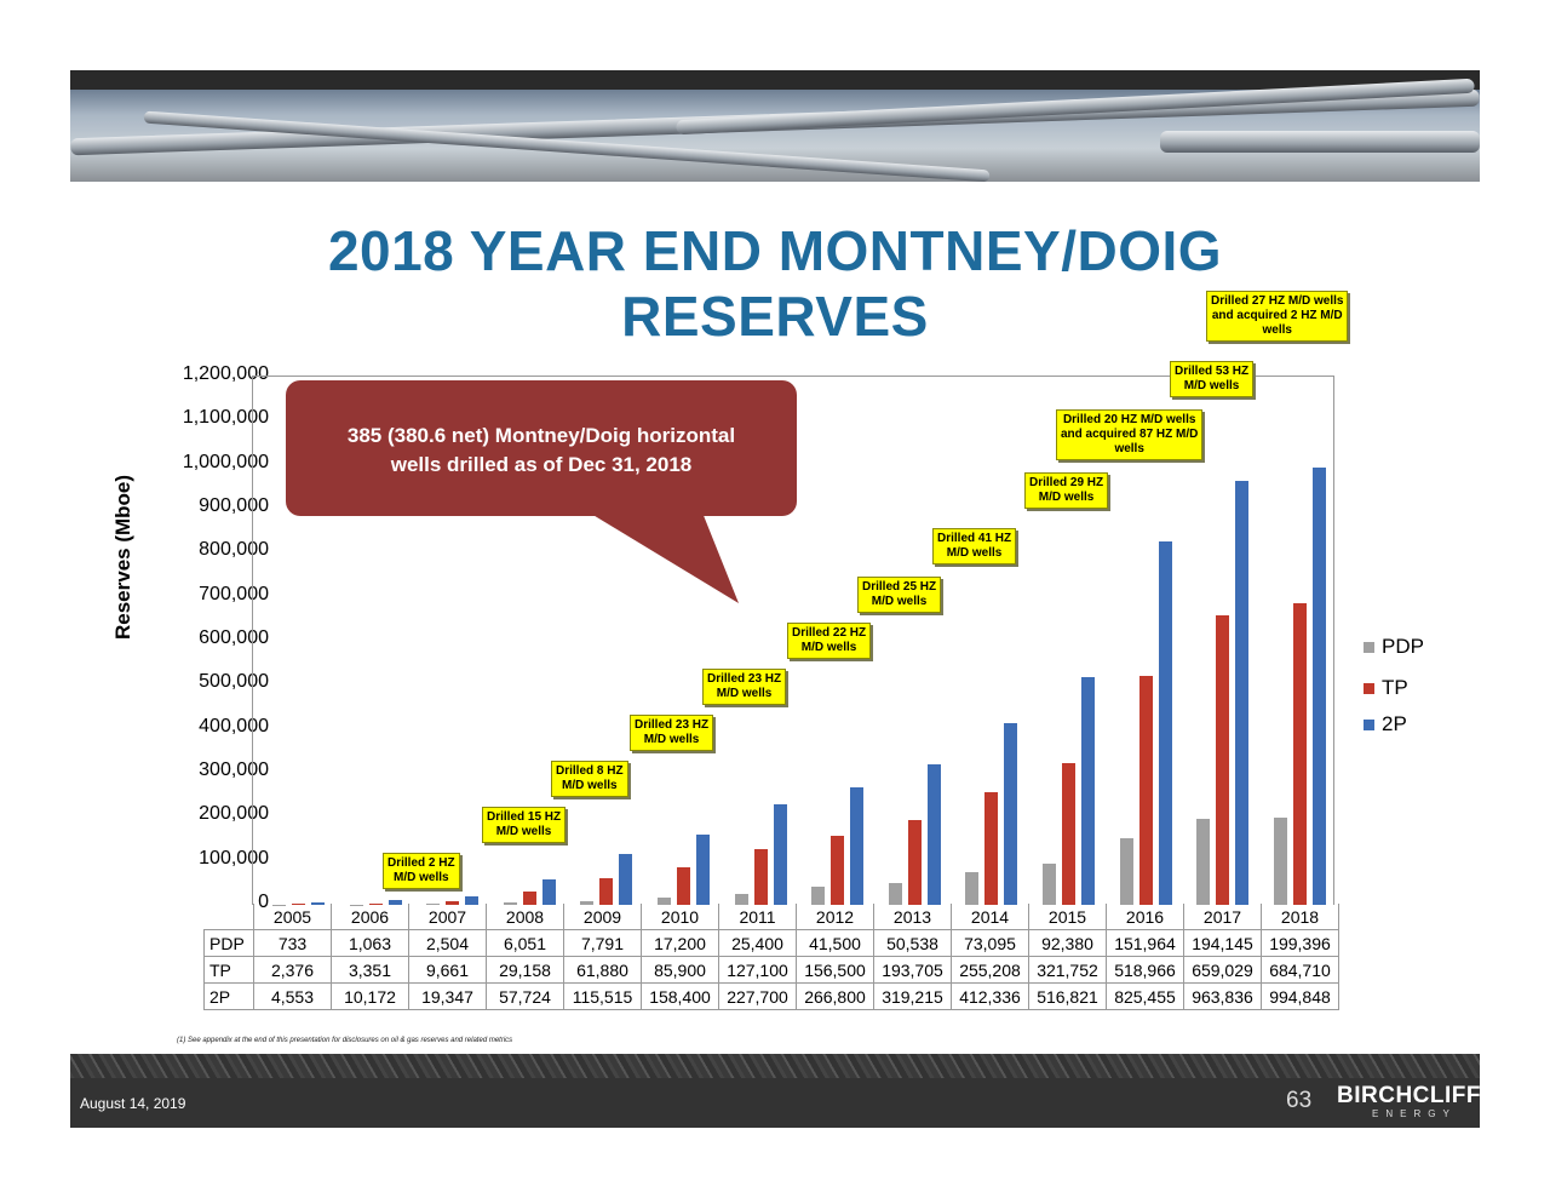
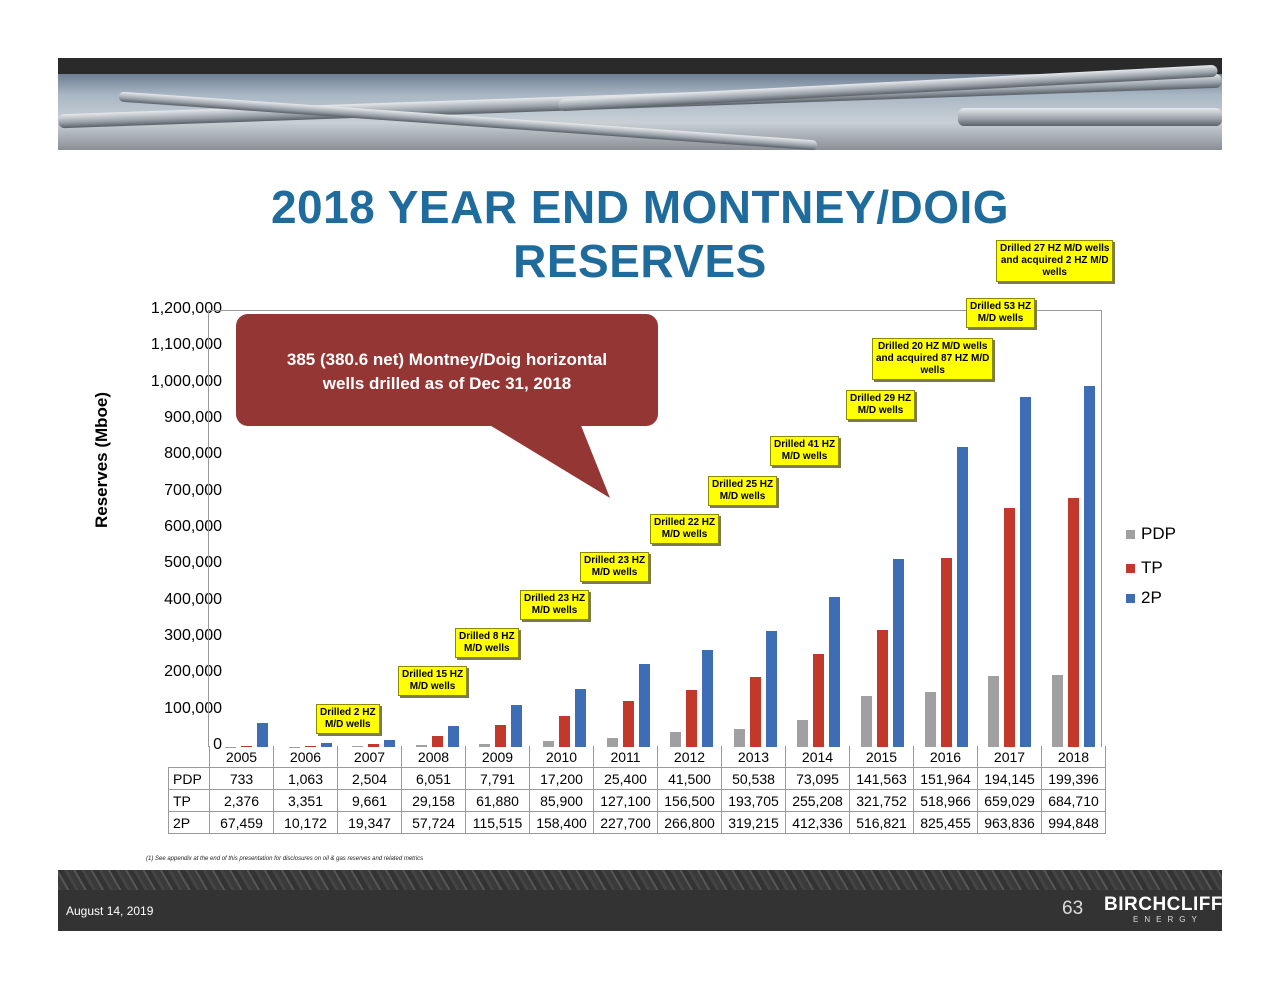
2P/2005: 4,553 -> 67,459
PDP/2015: 92,380 -> 141,563
